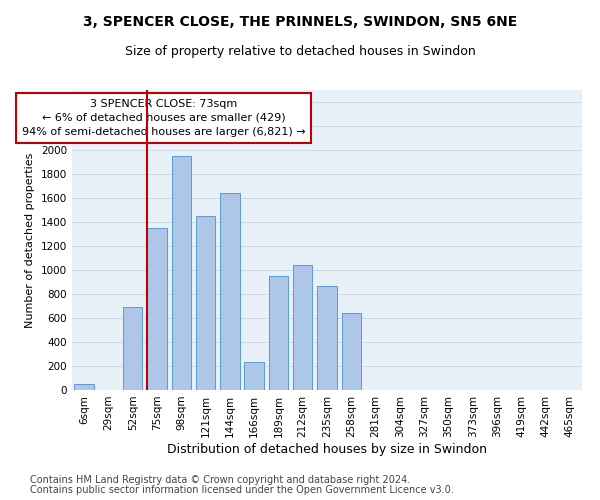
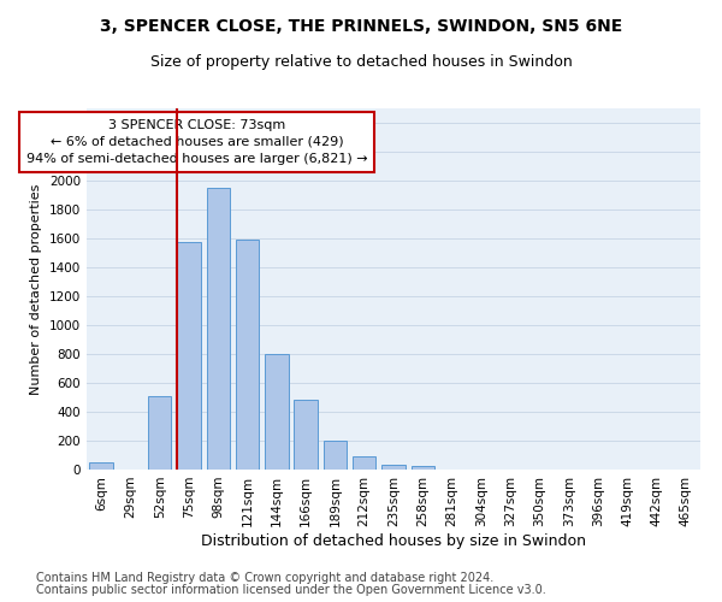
52sqm: 690 -> 500
75sqm: 1350 -> 1580
121sqm: 1450 -> 1590
144sqm: 1640 -> 800
166sqm: 230 -> 480
189sqm: 950 -> 200
212sqm: 1040 -> 100
235sqm: 870 -> 30
258sqm: 640 -> 20
